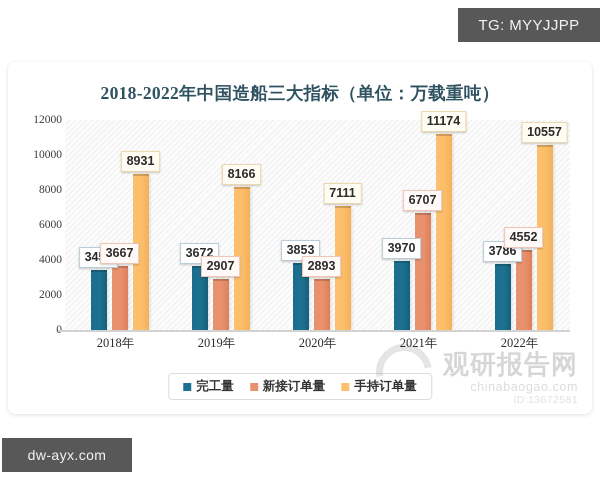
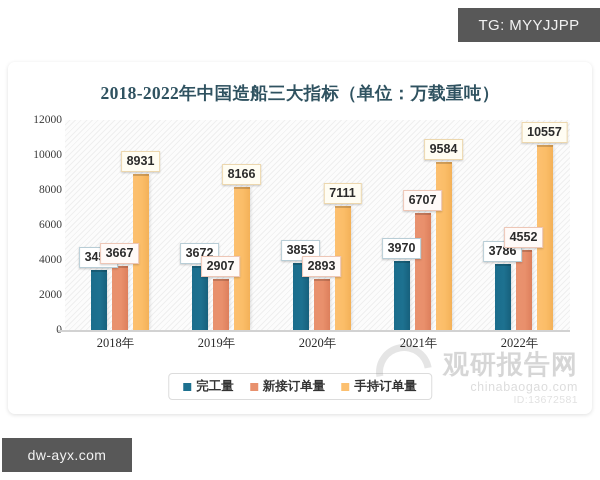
手持订单量/2021年: 11174 -> 9584
